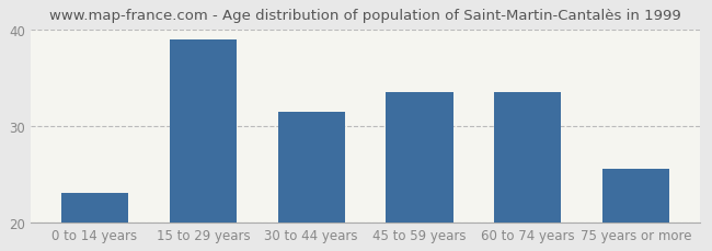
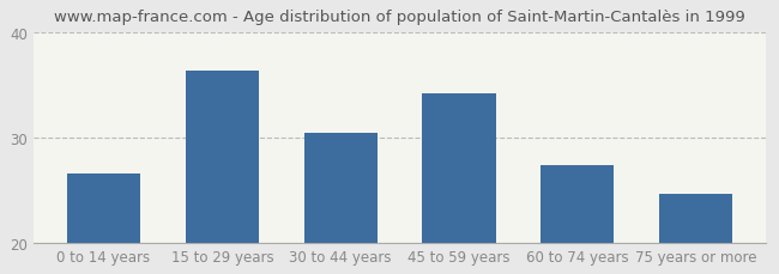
0 to 14 years: 23.0 -> 26.6
15 to 29 years: 39.0 -> 36.4
30 to 44 years: 31.5 -> 30.4
45 to 59 years: 33.5 -> 34.2
60 to 74 years: 33.5 -> 27.4
75 years or more: 25.5 -> 24.6
